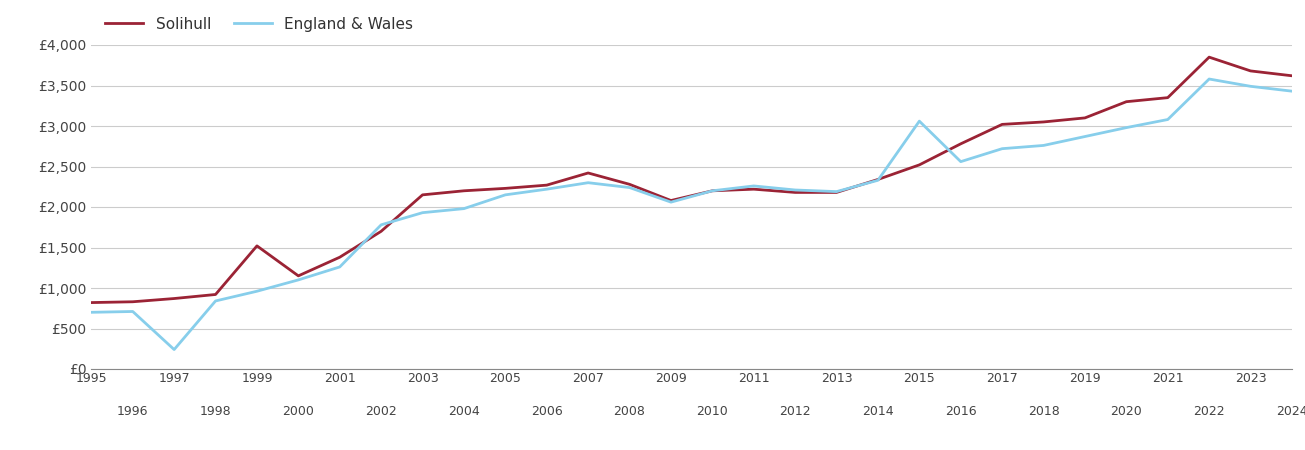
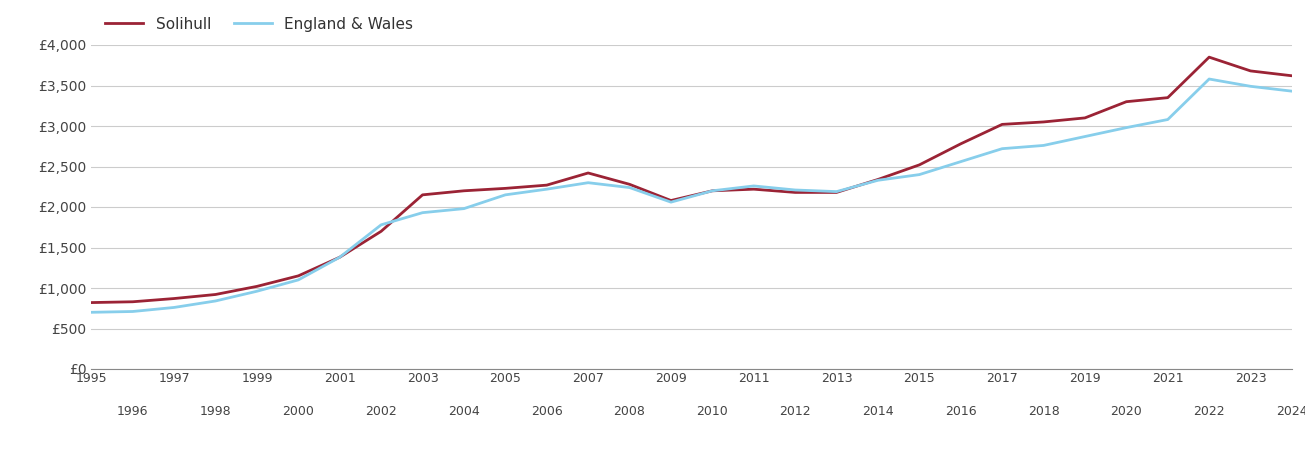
England & Wales/1997: £240 -> £760
Solihull/1999: £1,520 -> £1,020
England & Wales/2001: £1,260 -> £1,380
England & Wales/2015: £3,060 -> £2,400
